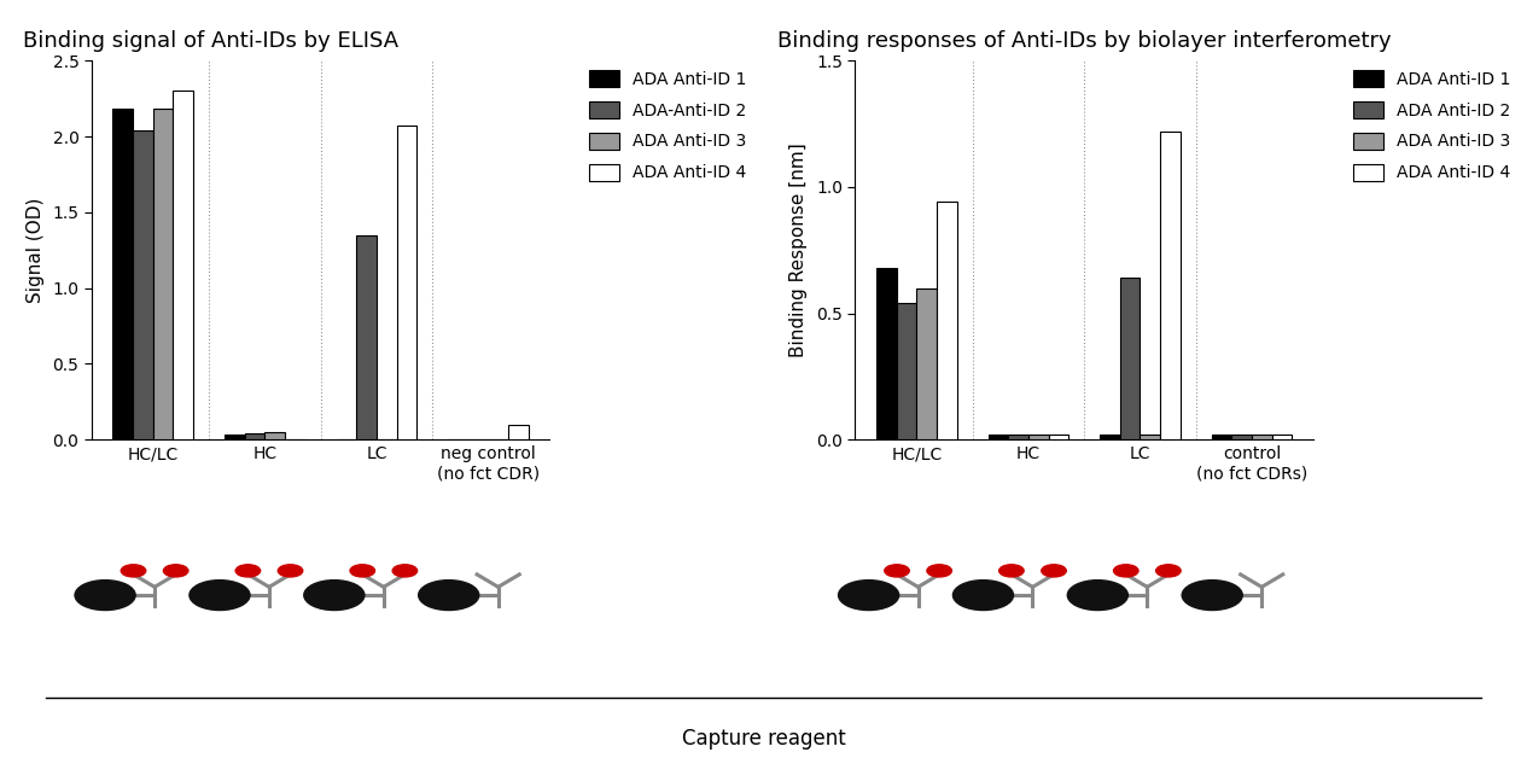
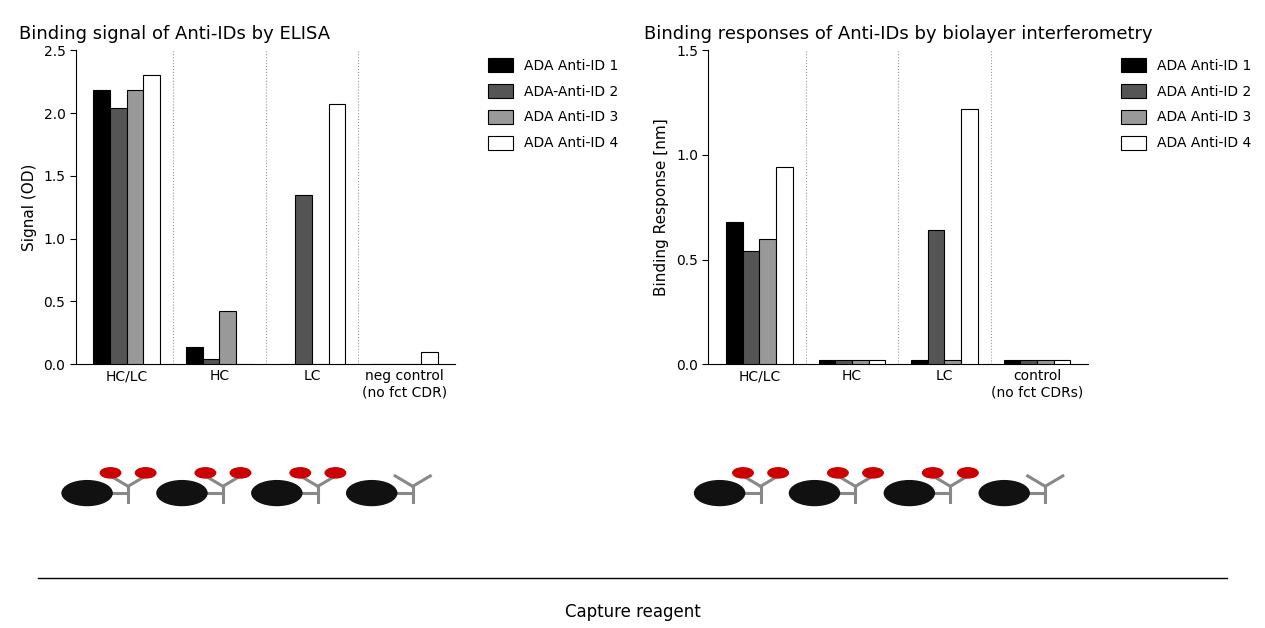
Binding signal of Anti-IDs by ELISA/ADA Anti-ID 1/HC: 0.03 -> 0.14
Binding signal of Anti-IDs by ELISA/ADA Anti-ID 3/HC: 0.05 -> 0.42
